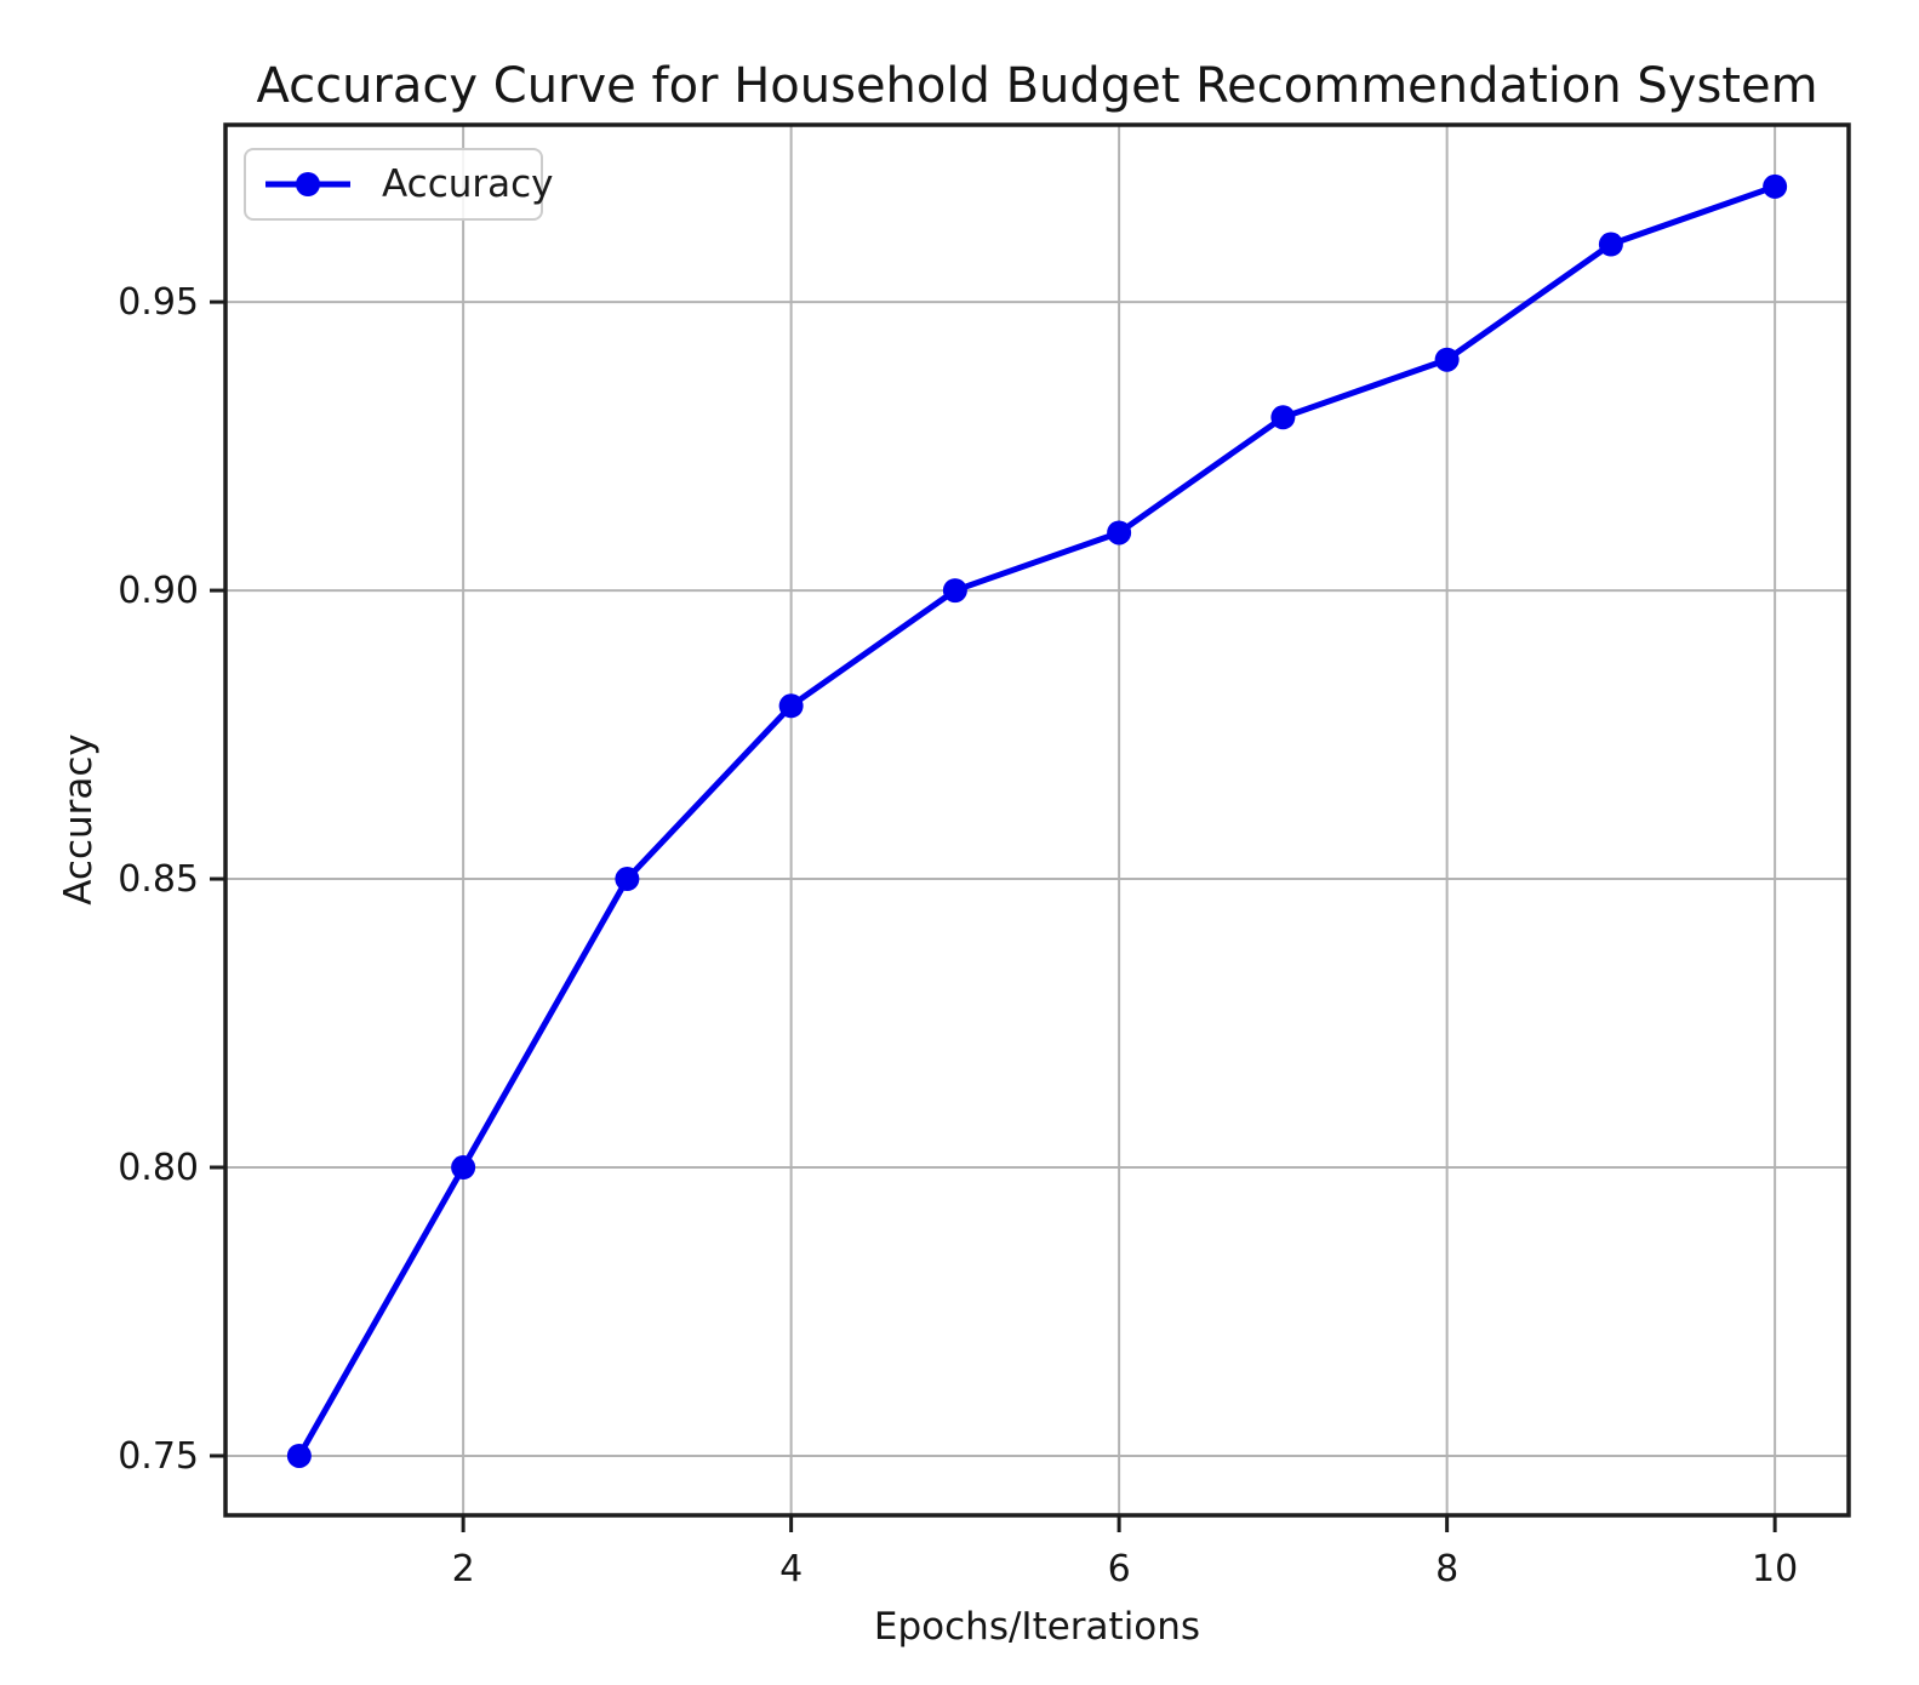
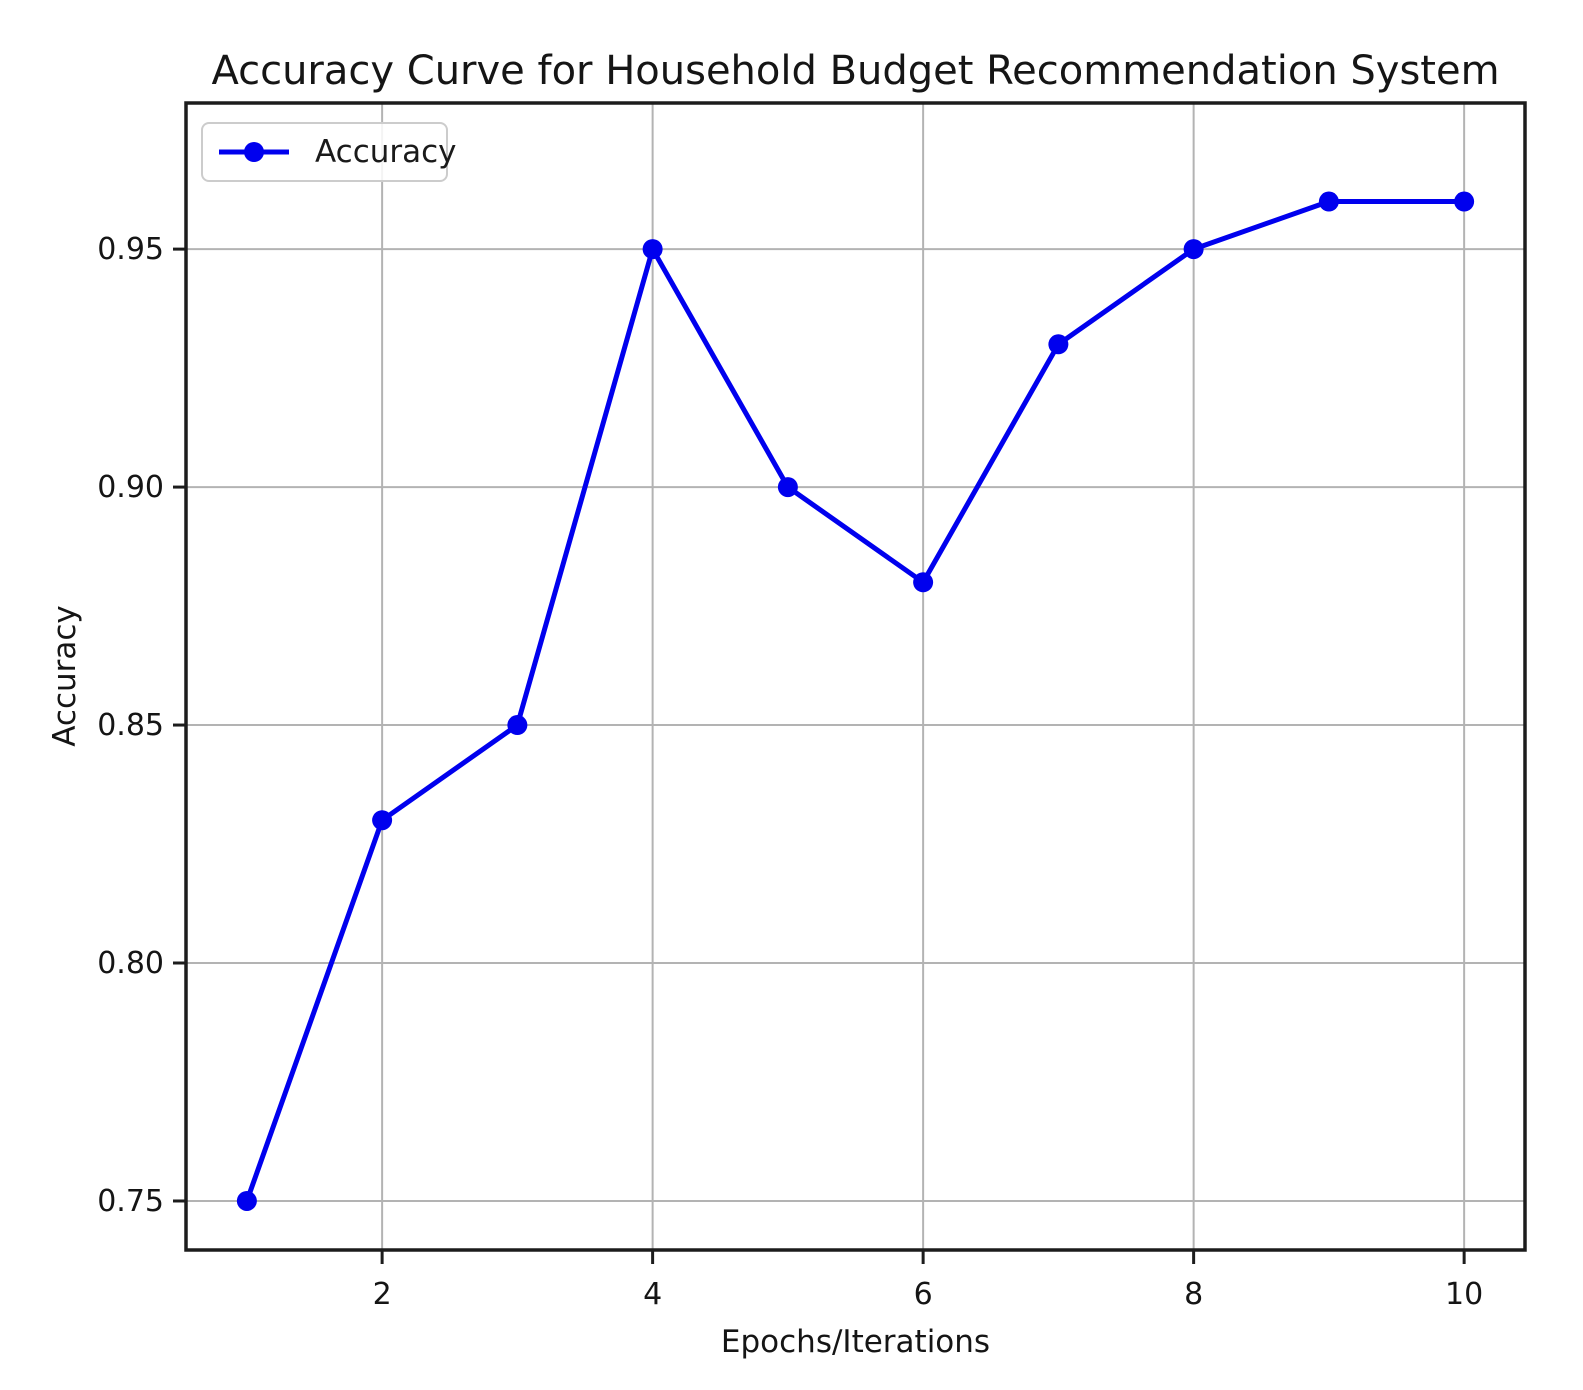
2: 0.80 -> 0.83
4: 0.88 -> 0.95
6: 0.91 -> 0.88
8: 0.94 -> 0.95
10: 0.97 -> 0.96
